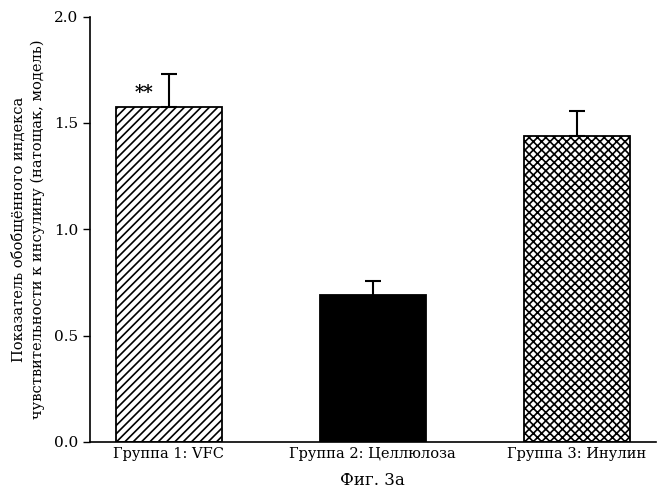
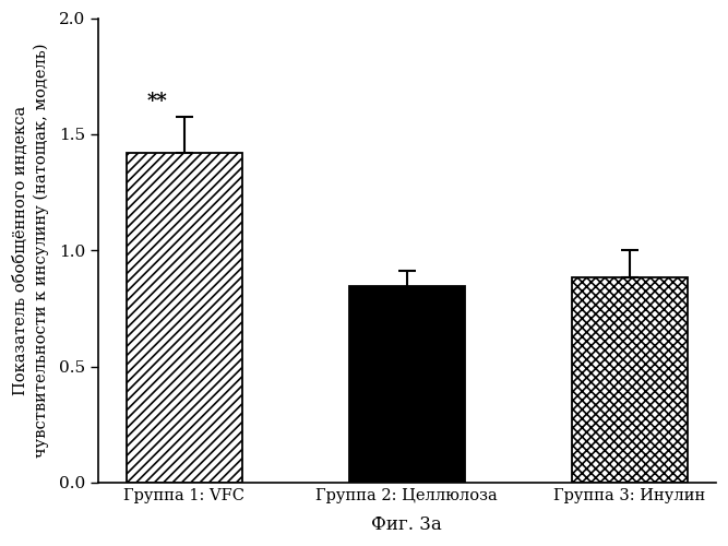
Группа 1: VFC: 1.575 -> 1.420
Группа 2: Целлюлоза: 0.690 -> 0.845
Группа 3: Инулин: 1.440 -> 0.885
